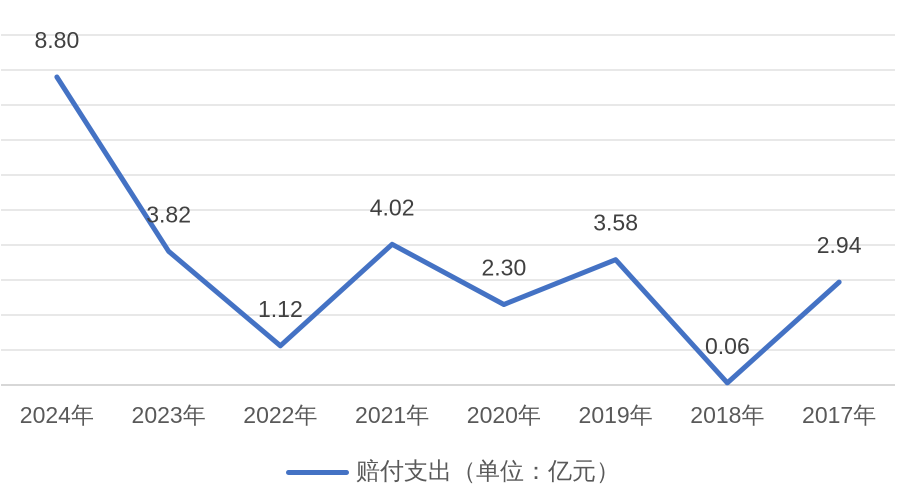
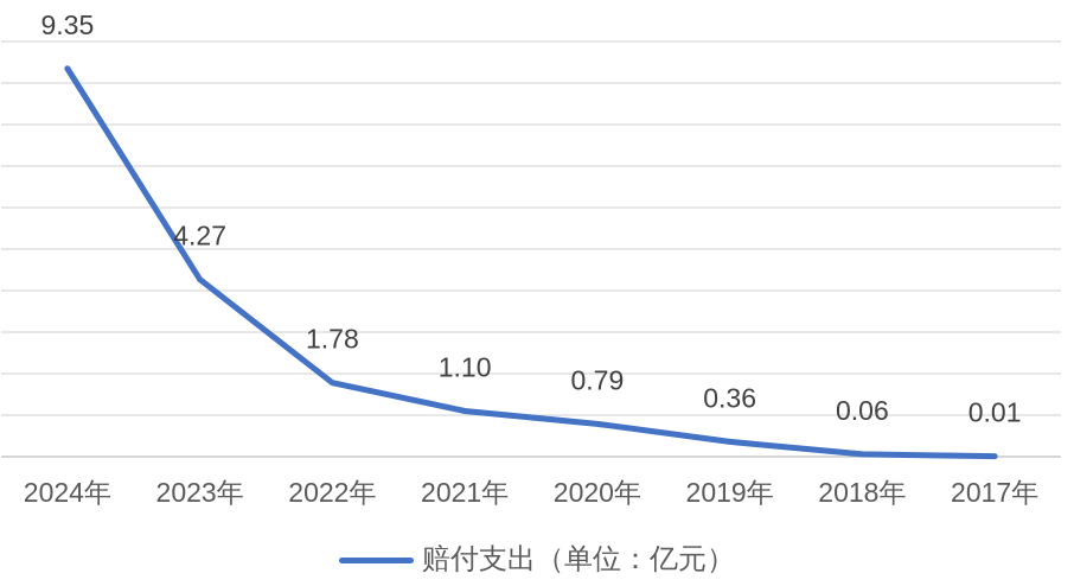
2024年: 8.80 -> 9.35
2023年: 3.82 -> 4.27
2022年: 1.12 -> 1.78
2021年: 4.02 -> 1.10
2020年: 2.30 -> 0.79
2019年: 3.58 -> 0.36
2017年: 2.94 -> 0.01
